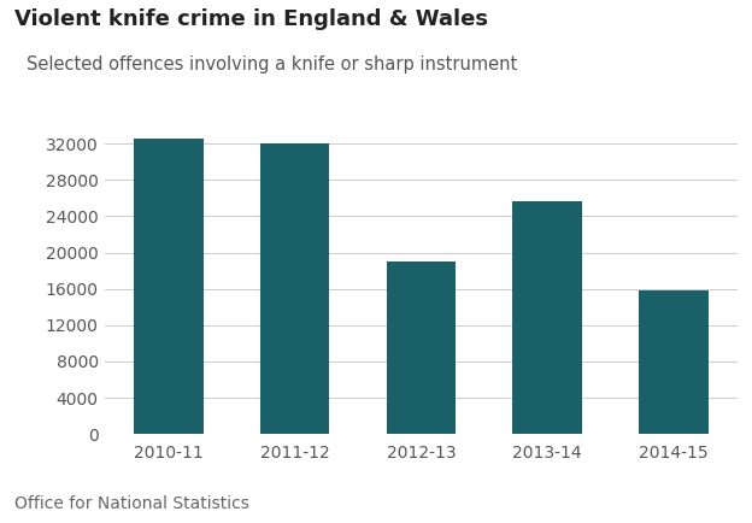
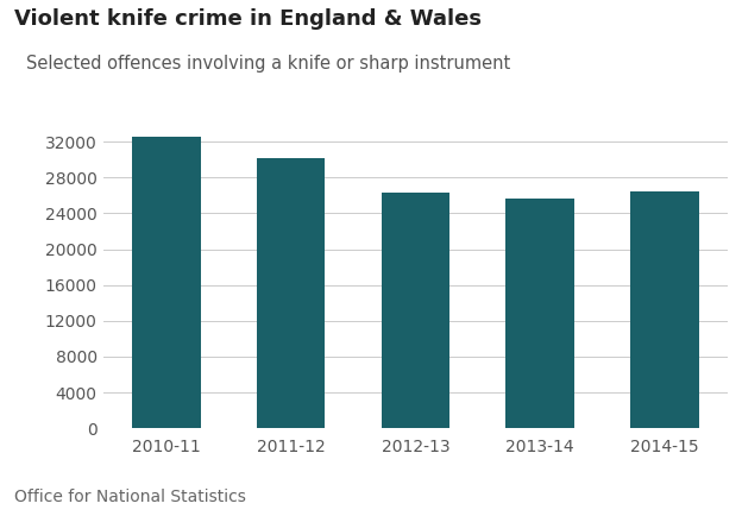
2011-12: 32000 -> 30200
2012-13: 19000 -> 26300
2014-15: 15800 -> 26500
